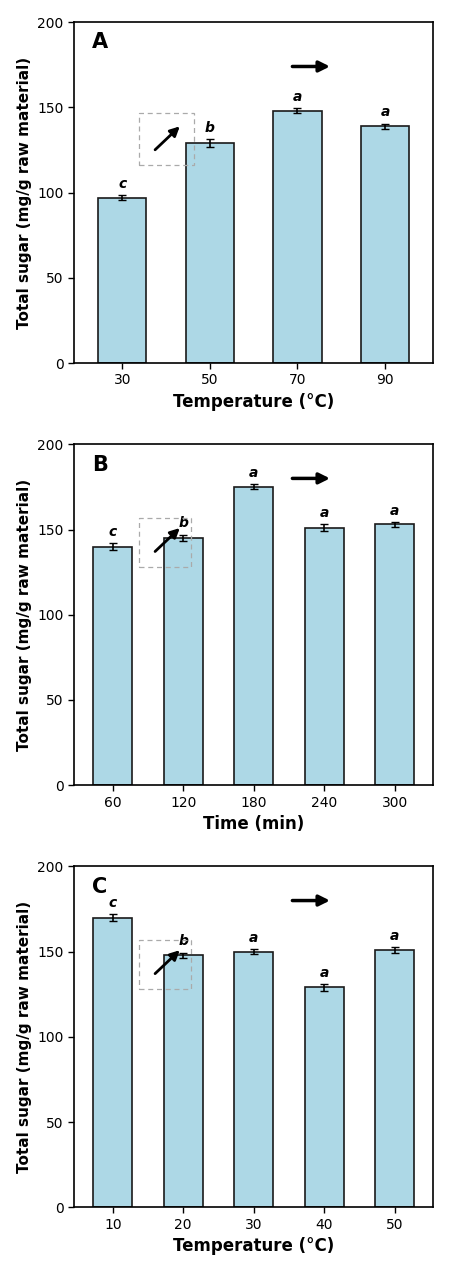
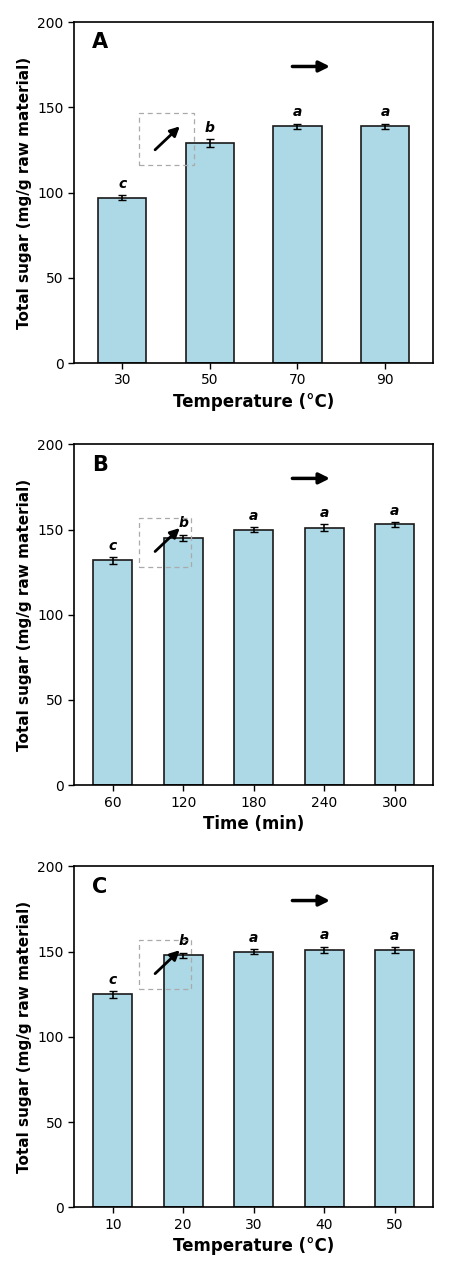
70: 148 -> 139
60: 140 -> 132
180: 175 -> 150
10: 170 -> 125
40: 129 -> 151
